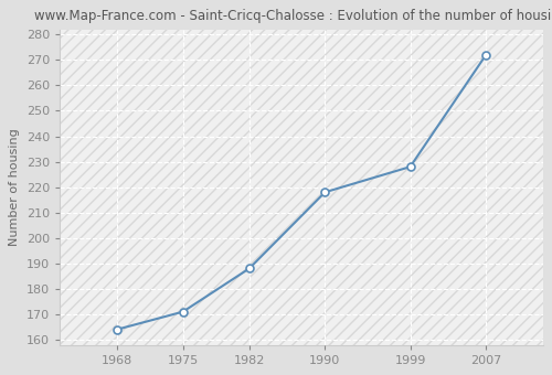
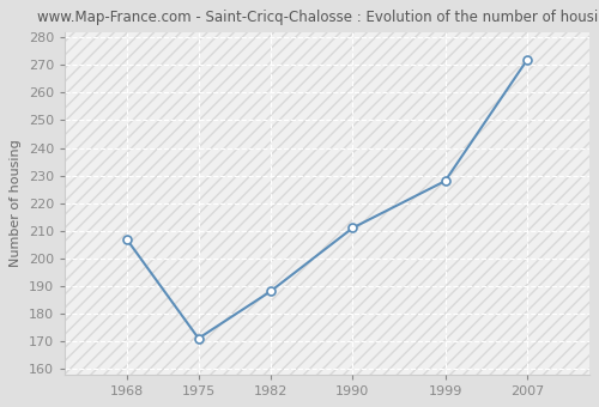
1968: 164 -> 207
1990: 218 -> 211
